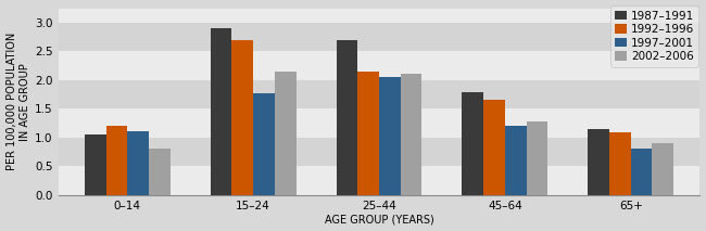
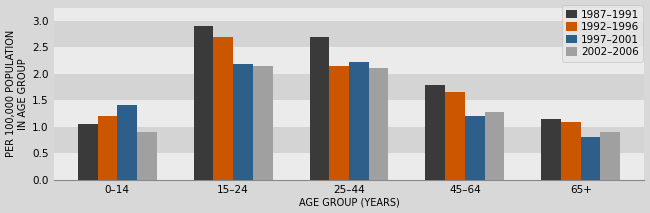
1997–2001/0–14: 1.12 -> 1.42
2002–2006/0–14: 0.80 -> 0.90
1997–2001/15–24: 1.78 -> 2.18
1997–2001/25–44: 2.05 -> 2.22
